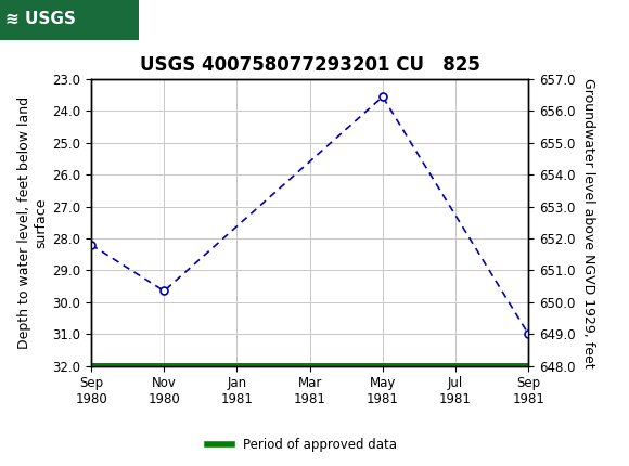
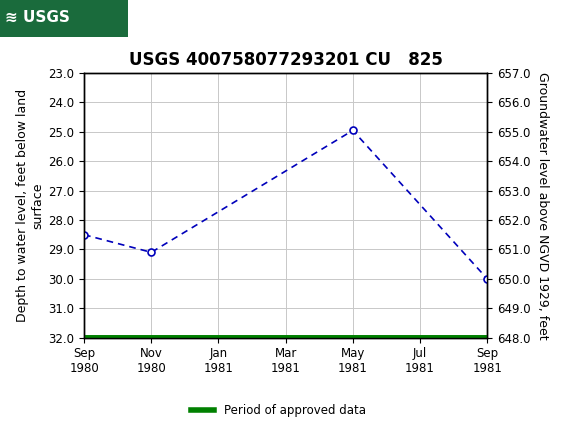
Sep 1980: 28.20 -> 28.50
Nov 1980: 29.65 -> 29.10
May 1981: 23.55 -> 24.95
Sep 1981: 31.00 -> 30.00
